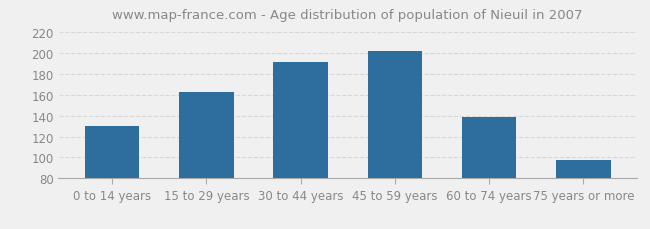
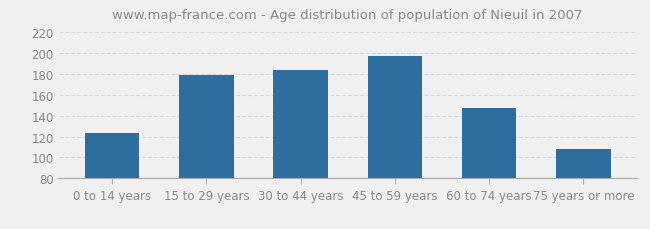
0 to 14 years: 130 -> 123
15 to 29 years: 163 -> 179
30 to 44 years: 191 -> 184
45 to 59 years: 202 -> 197
60 to 74 years: 139 -> 147
75 years or more: 98 -> 108
